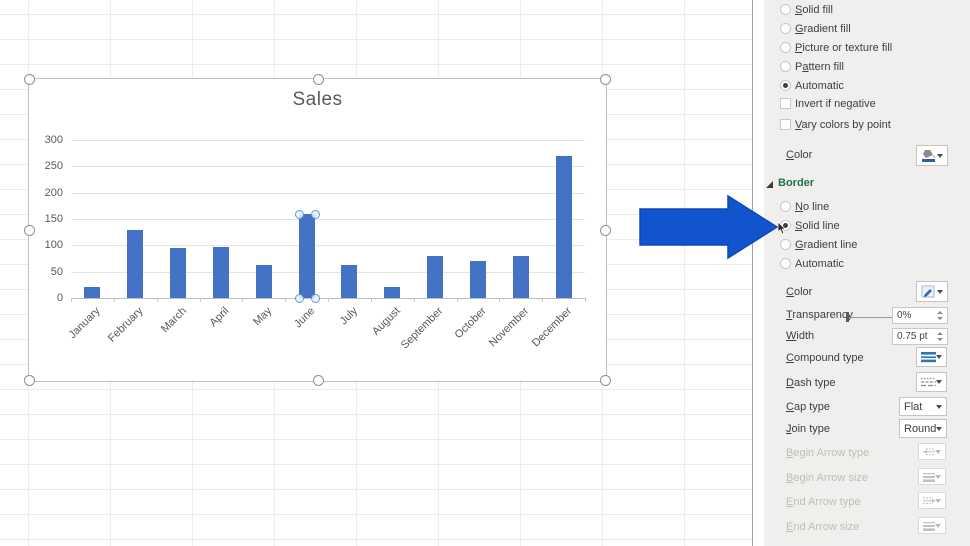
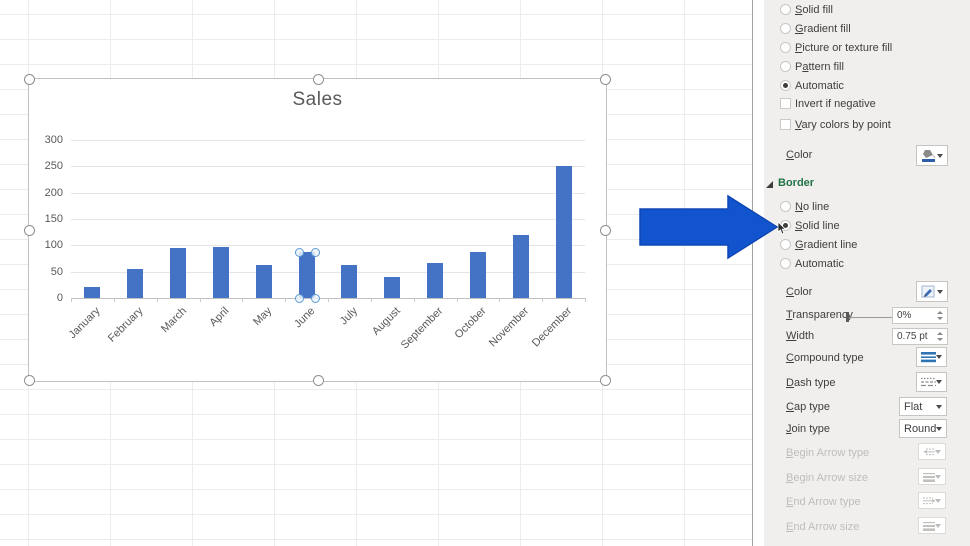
February: 130 -> 60
June: 160 -> 90
August: 20 -> 40
September: 80 -> 70
October: 70 -> 90
November: 80 -> 120
December: 270 -> 250
